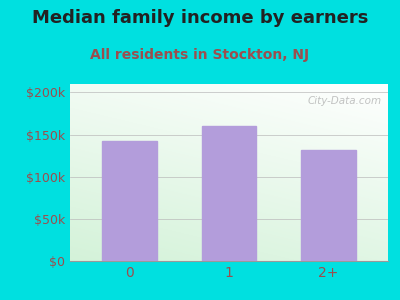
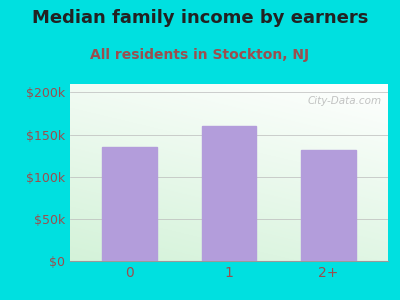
0: $142k -> $135k
